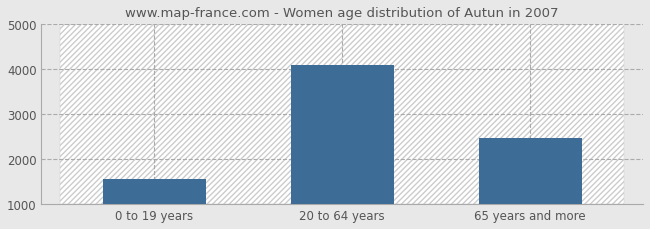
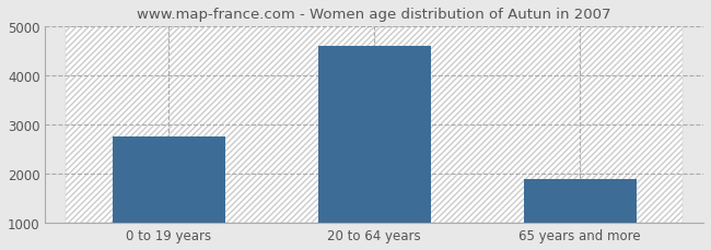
0 to 19 years: 1550 -> 2750
20 to 64 years: 4100 -> 4600
65 years and more: 2480 -> 1900
